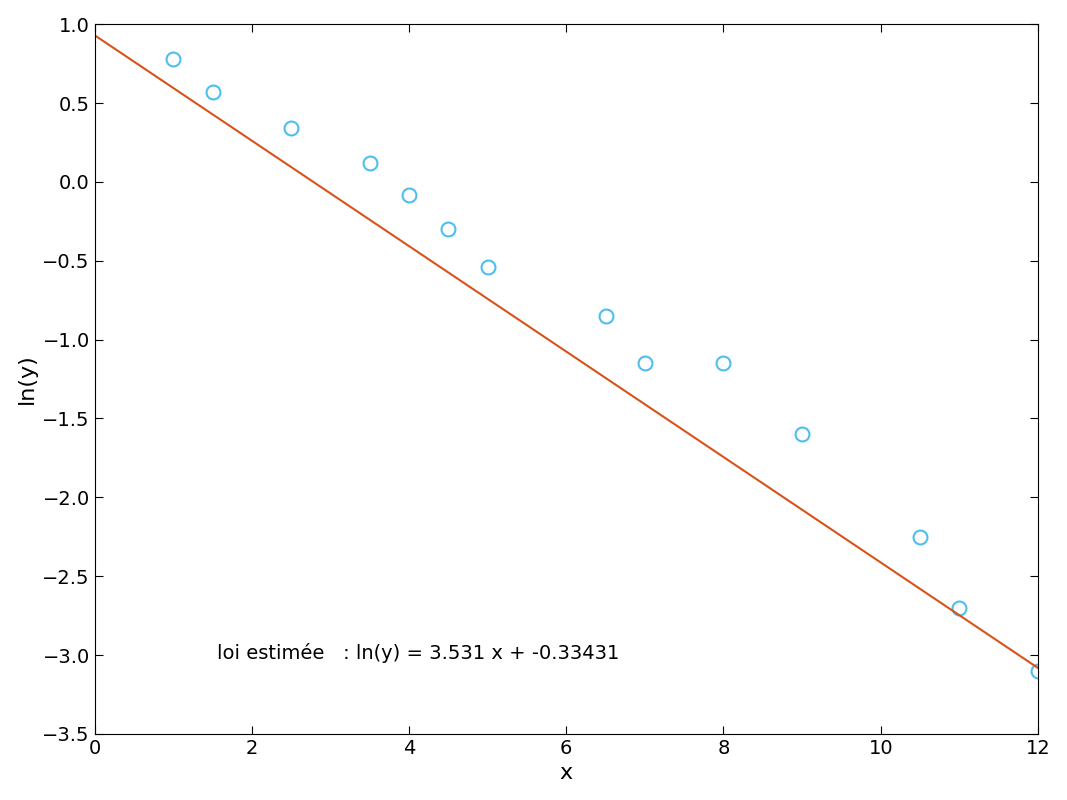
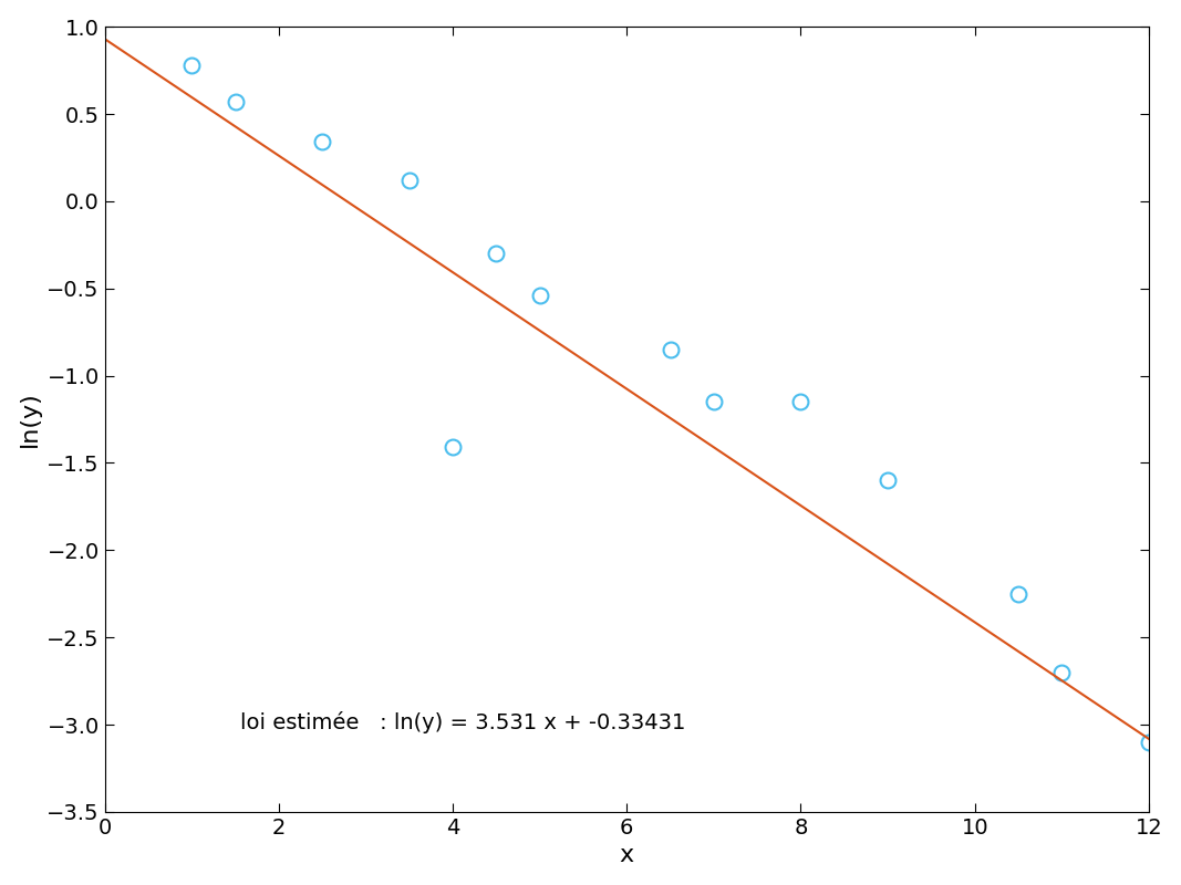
4: -0.08 -> -1.41
